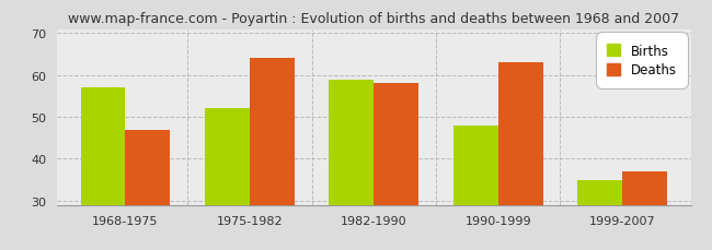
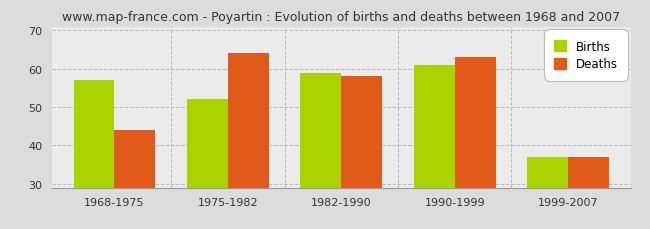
Deaths/1968-1975: 47 -> 44
Births/1990-1999: 48 -> 61
Births/1999-2007: 35 -> 37
